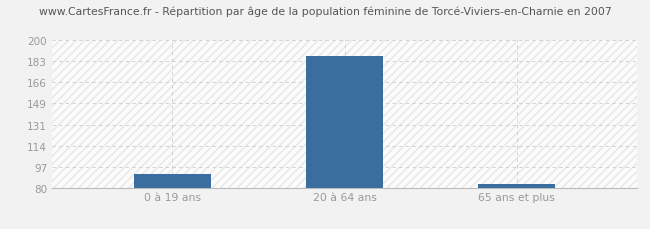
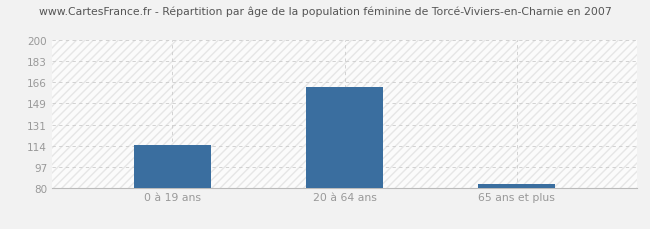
0 à 19 ans: 91 -> 115
20 à 64 ans: 187 -> 162
